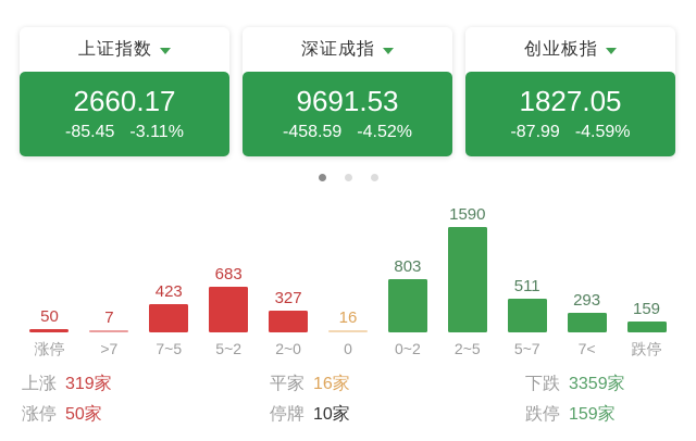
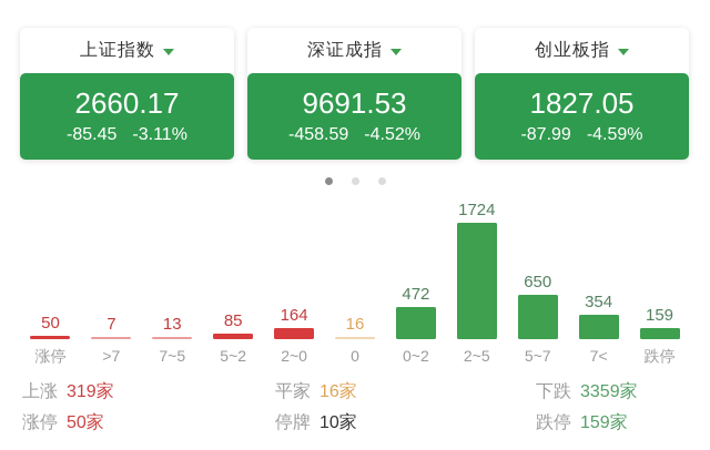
7~5: 423 -> 13
5~2: 683 -> 85
2~0: 327 -> 164
0~2: 803 -> 472
2~5: 1590 -> 1724
5~7: 511 -> 650
7<: 293 -> 354
